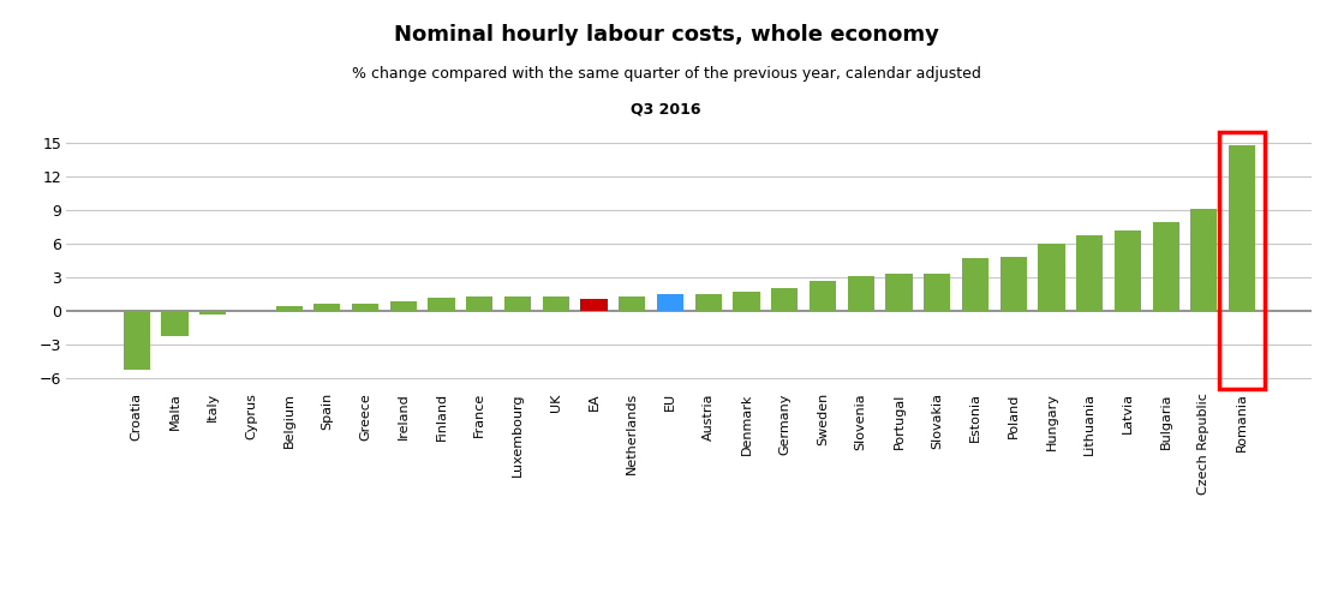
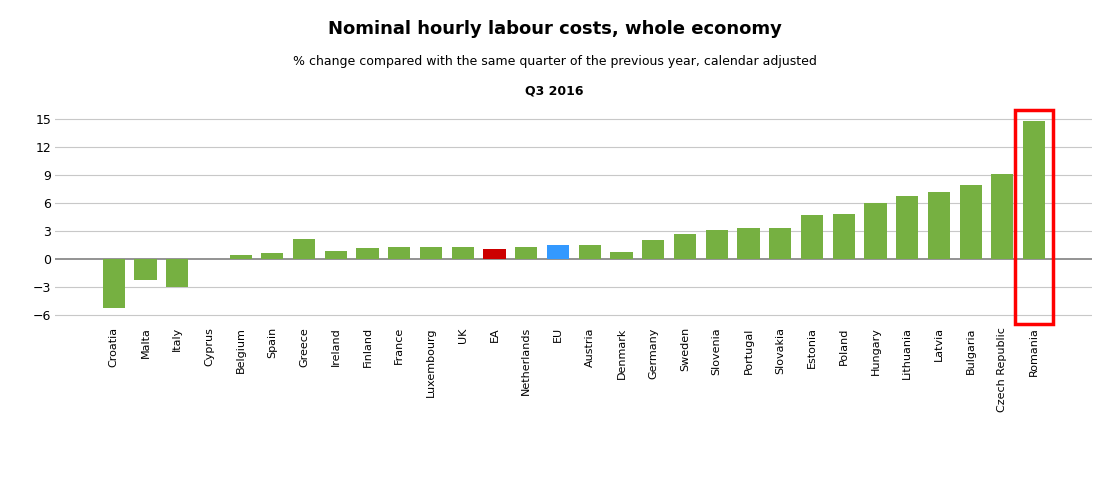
Italy: -0.3 -> -3.0
Greece: 0.7 -> 2.2
Denmark: 1.7 -> 0.8
